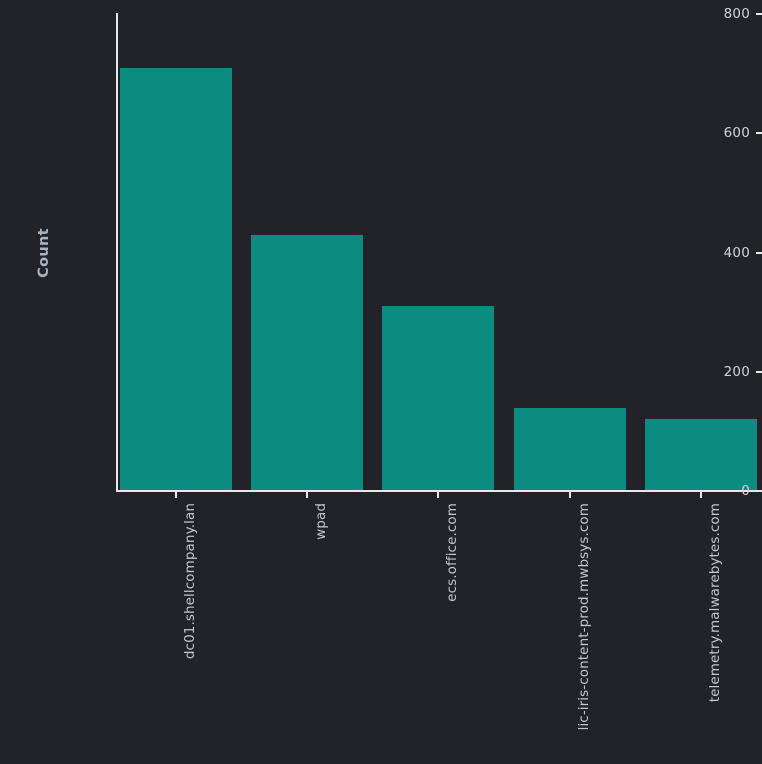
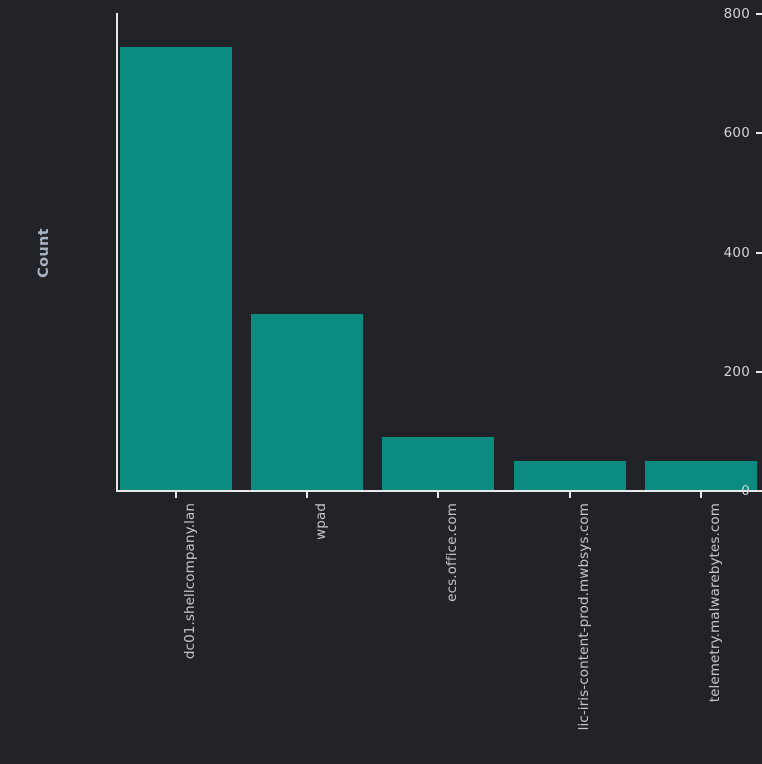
dc01.shellcompany.lan: 710 -> 740
wpad: 430 -> 300
ecs.office.com: 310 -> 90
lic-iris-content-prod.mwbsys.com: 140 -> 50
telemetry.malwarebytes.com: 120 -> 50
